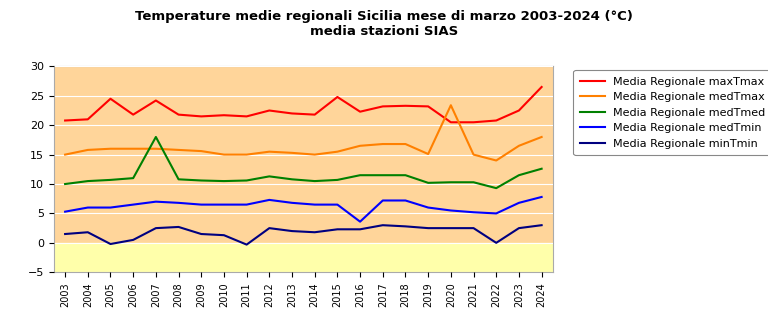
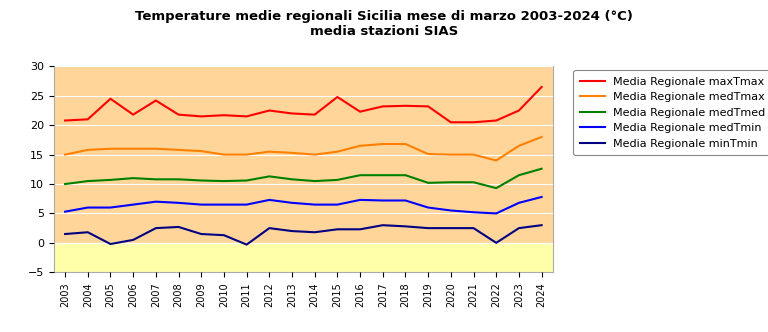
Media Regionale medTmed/2007: 18.0 -> 10.8
Media Regionale medTmin/2016: 3.6 -> 7.3
Media Regionale medTmax/2020: 23.4 -> 15.0
